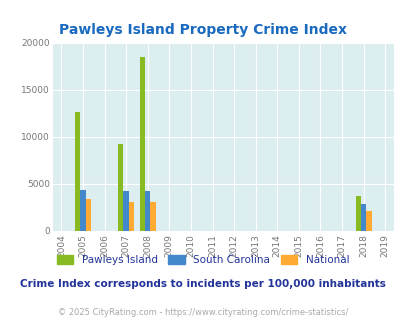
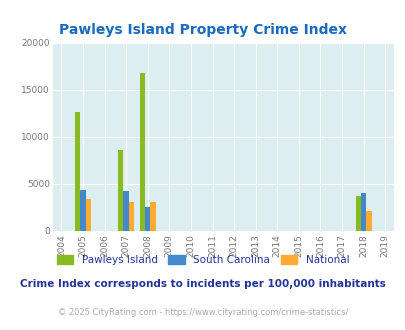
Pawleys Island/2007: 9300 -> 8600
Pawleys Island/2008: 18500 -> 16800
South Carolina/2008: 4300 -> 2600
South Carolina/2018: 2900 -> 4000
